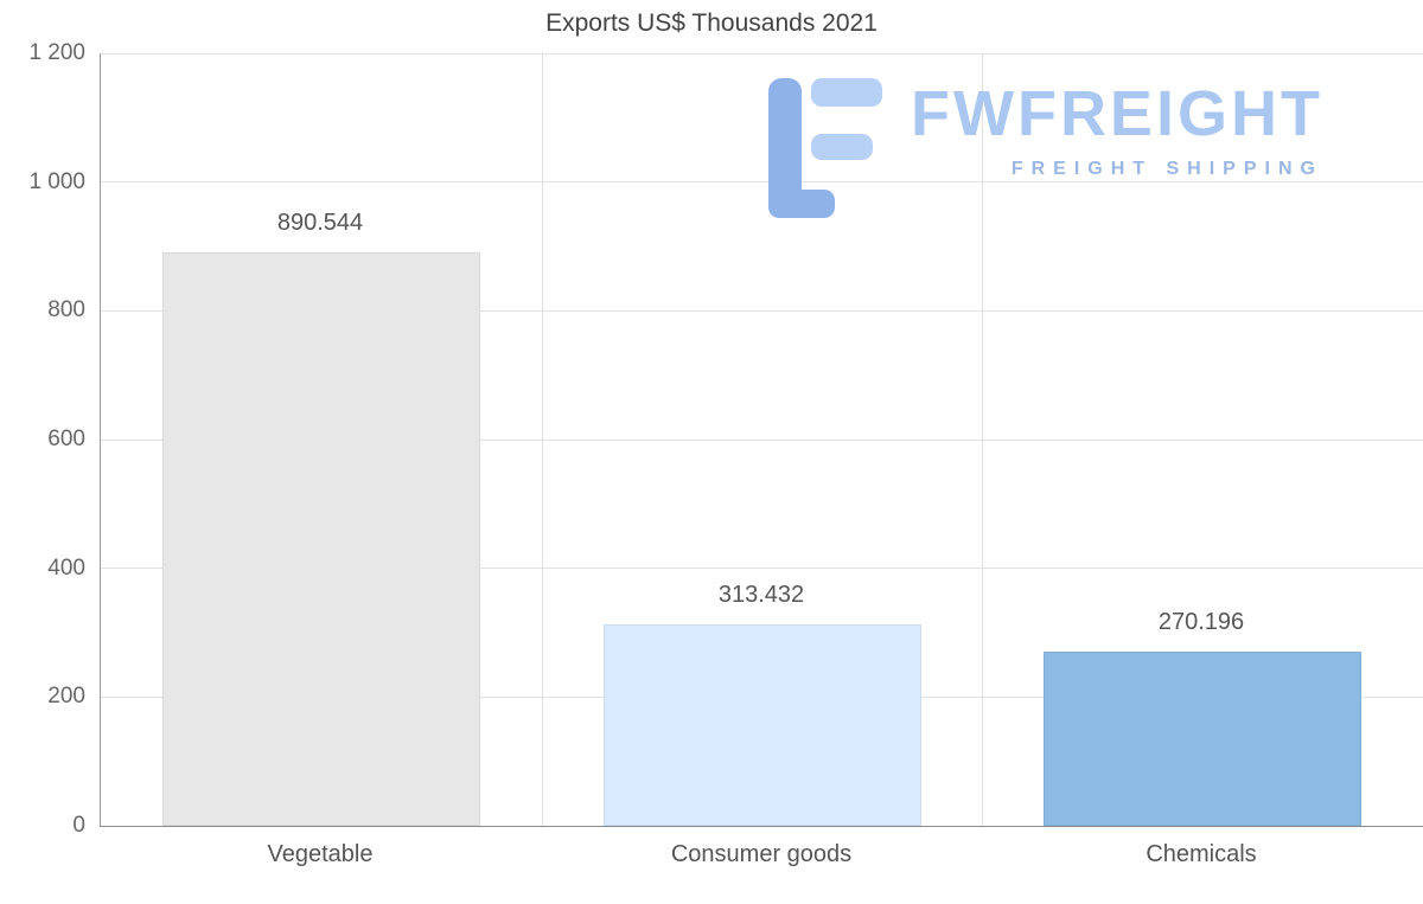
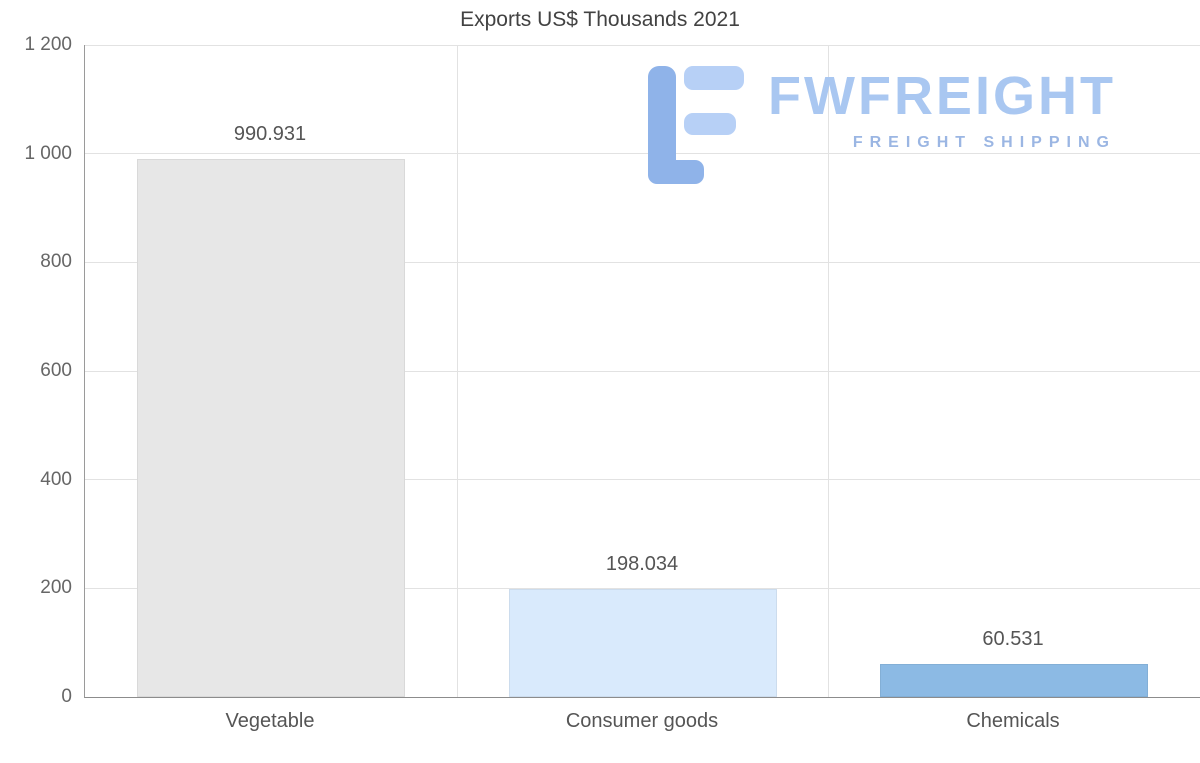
Vegetable: 890.544 -> 990.931
Consumer goods: 313.432 -> 198.034
Chemicals: 270.196 -> 60.531
